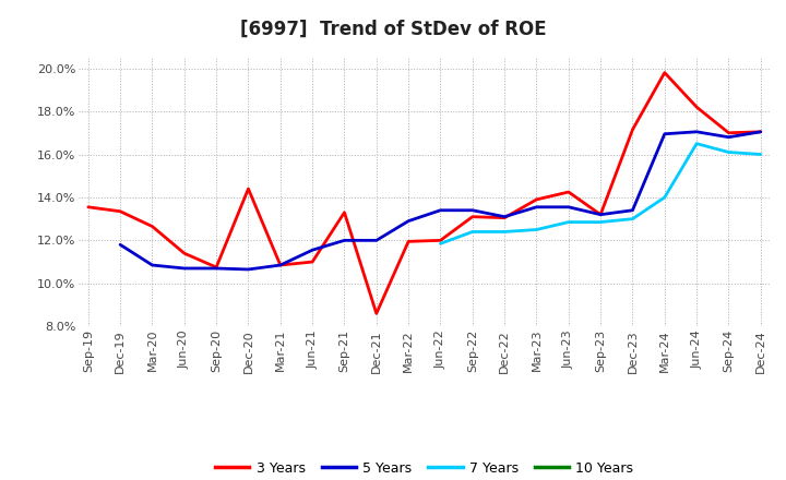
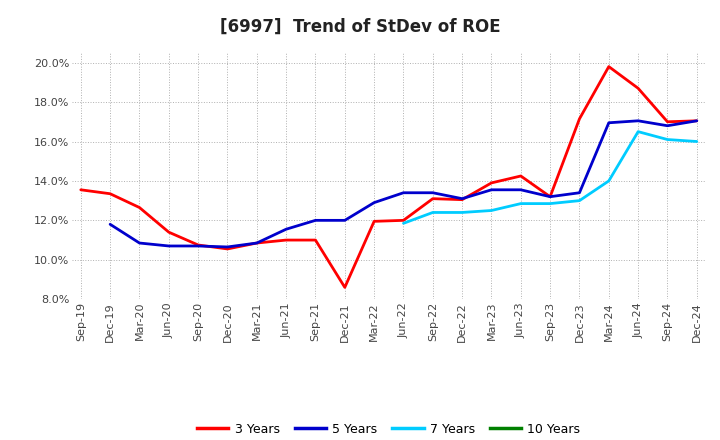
3 Years/Dec-20: 14.4% -> 10.5%
3 Years/Sep-21: 13.3% -> 11.0%
3 Years/Jun-24: 18.2% -> 18.7%
